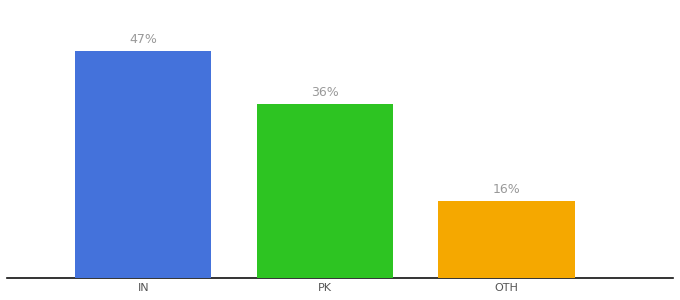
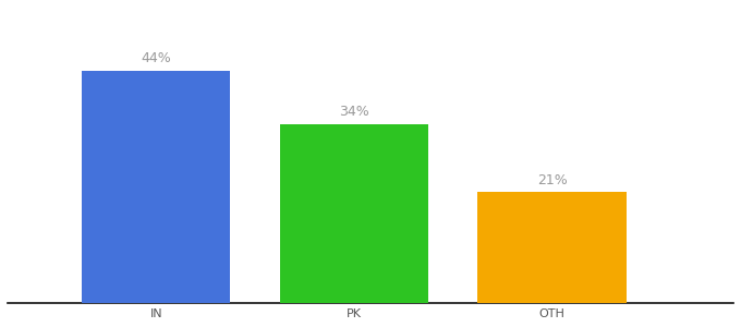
IN: 47% -> 44%
PK: 36% -> 34%
OTH: 16% -> 21%
